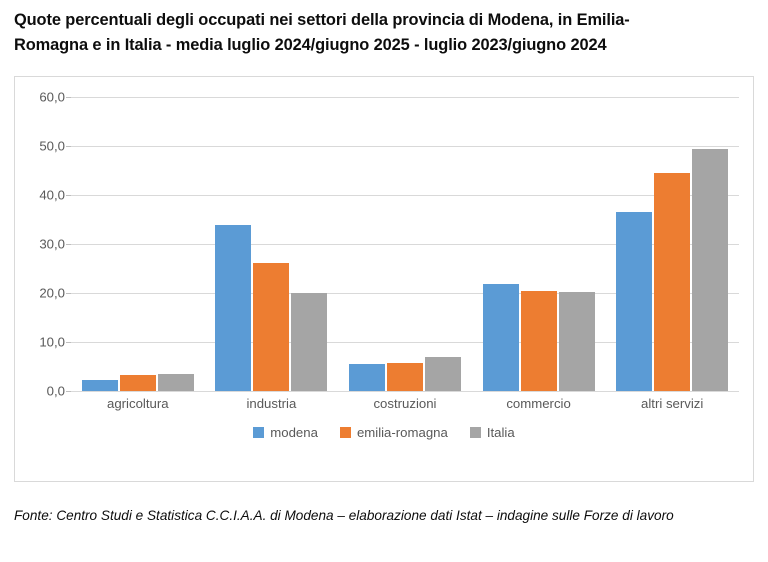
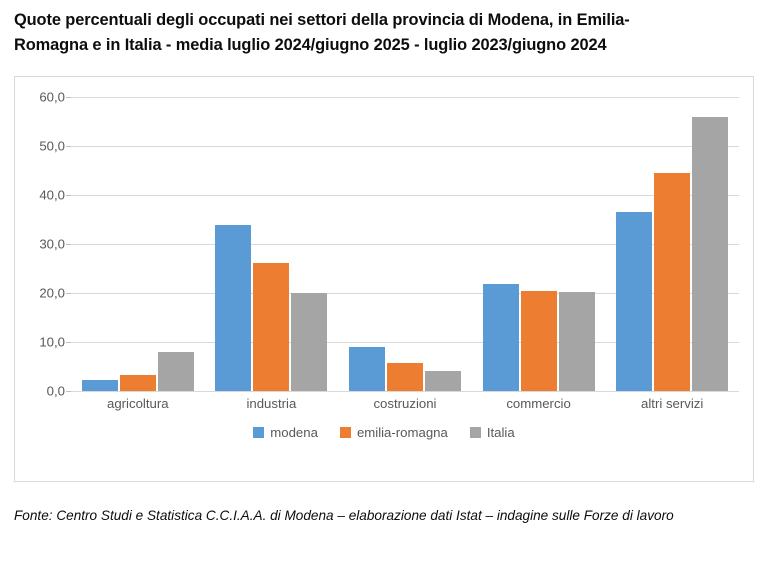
Italia/agricoltura: 3 -> 8
modena/costruzioni: 6 -> 9
Italia/costruzioni: 7 -> 4
Italia/altri servizi: 49 -> 56
